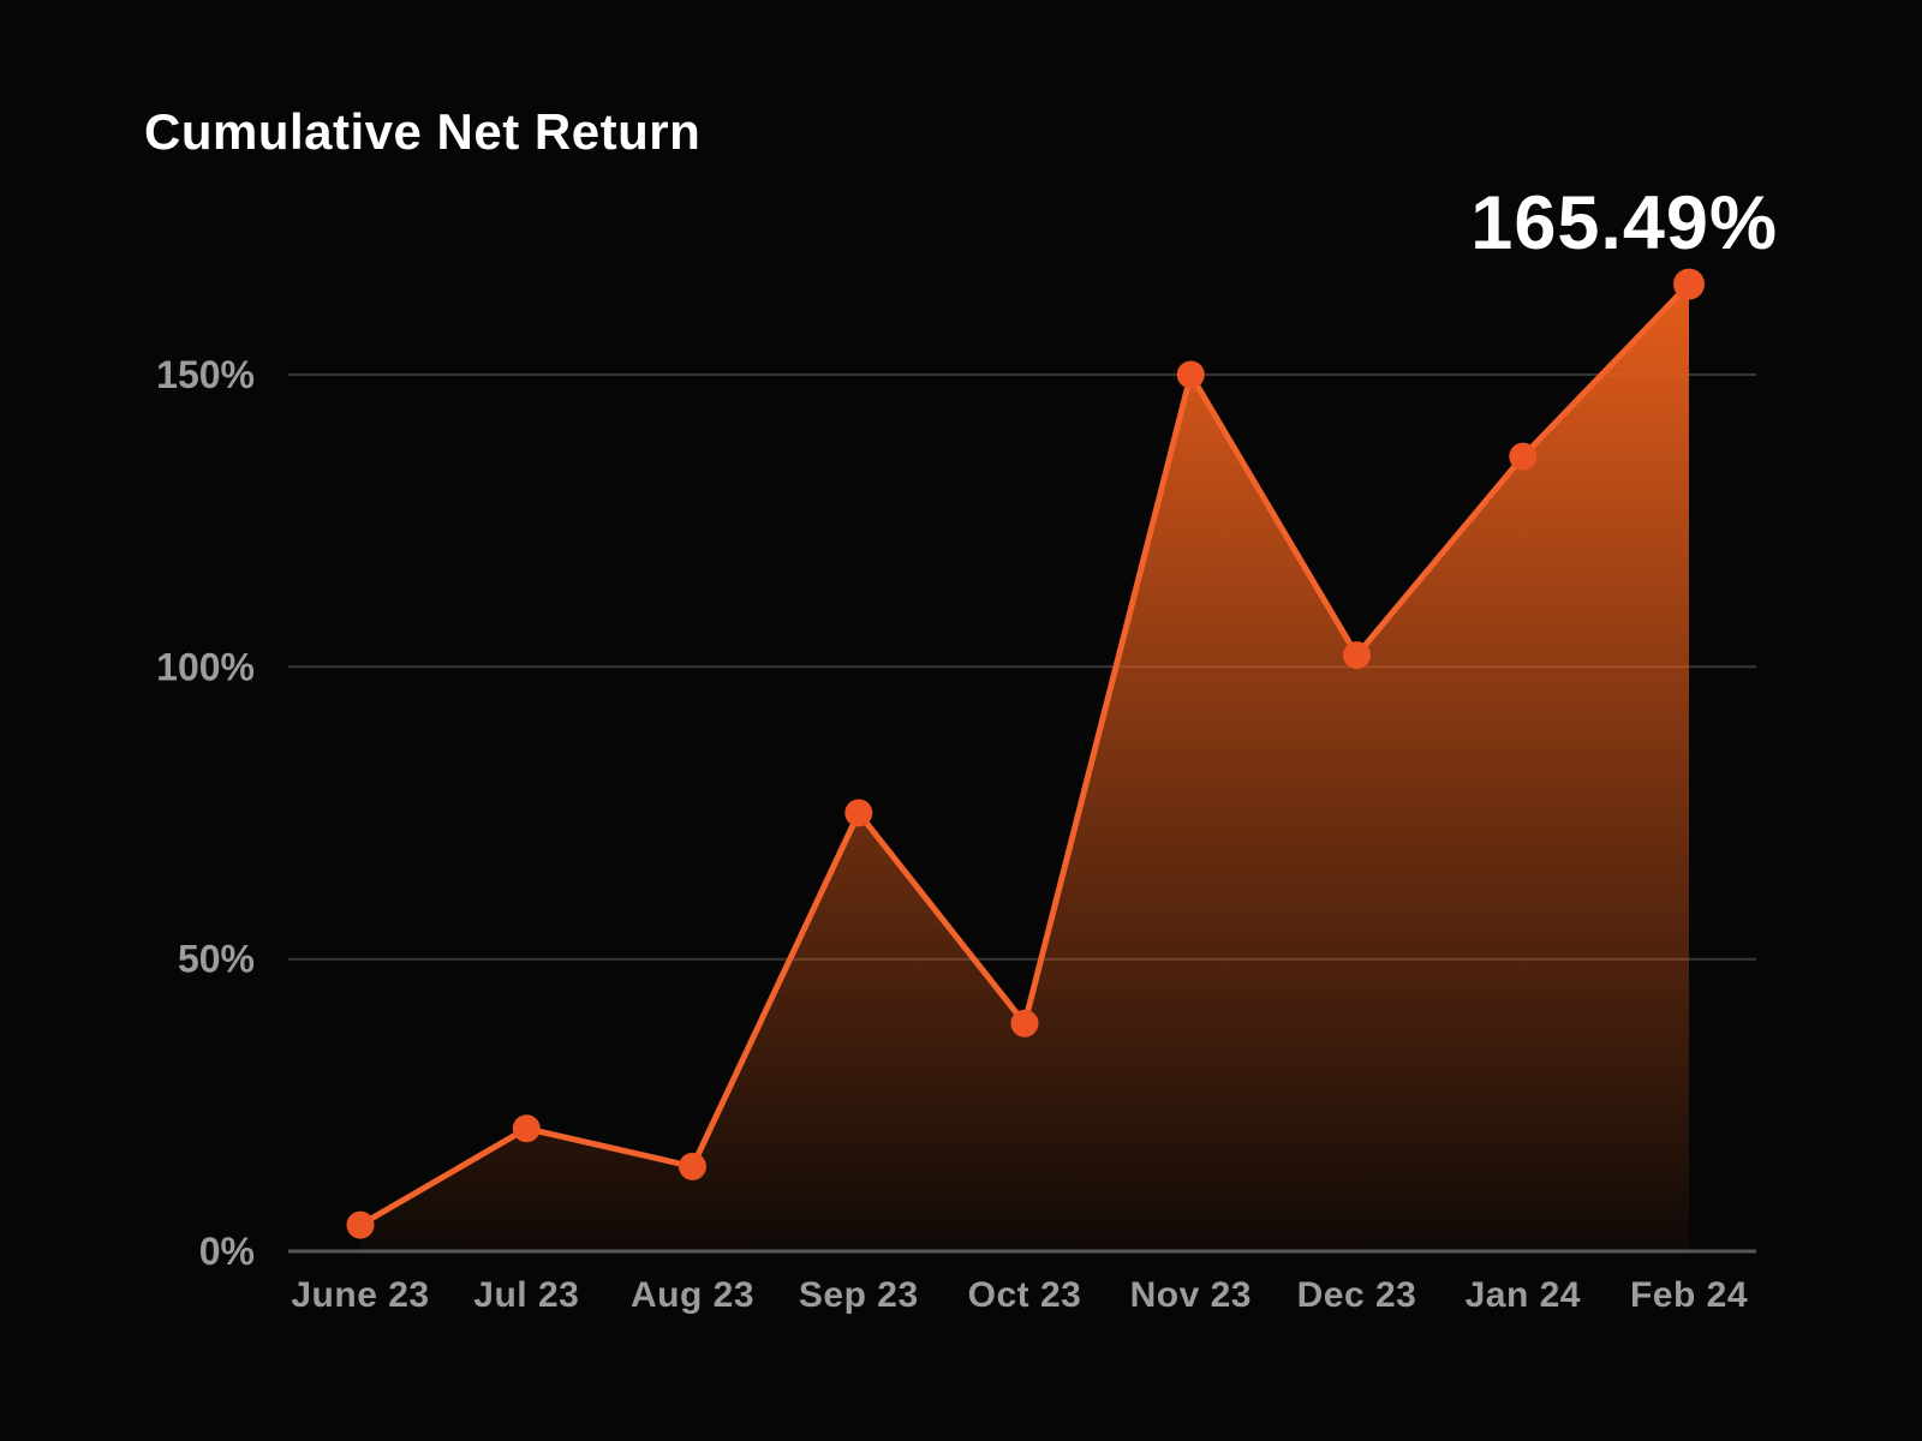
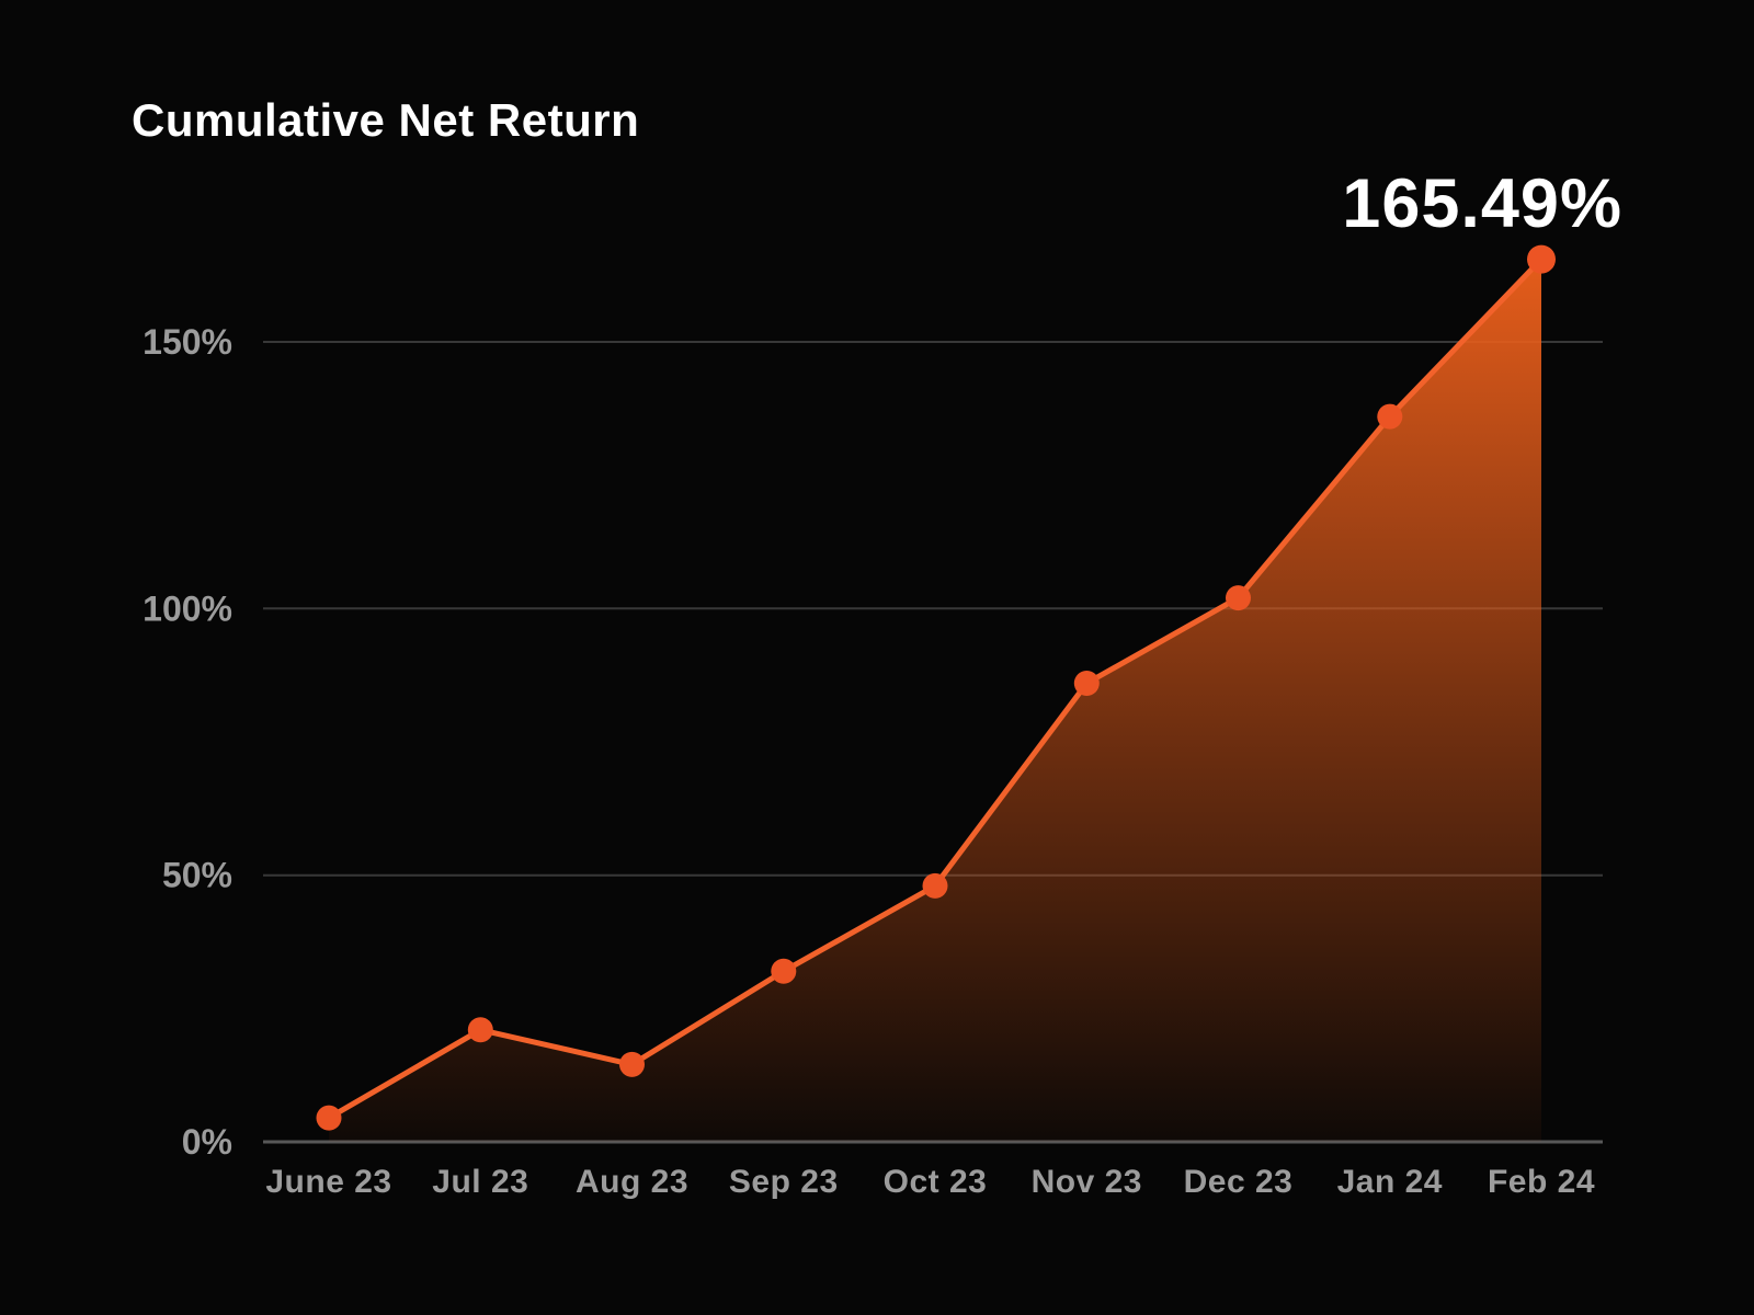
Sep 23: 75% -> 32%
Oct 23: 39% -> 48%
Nov 23: 150% -> 86%
